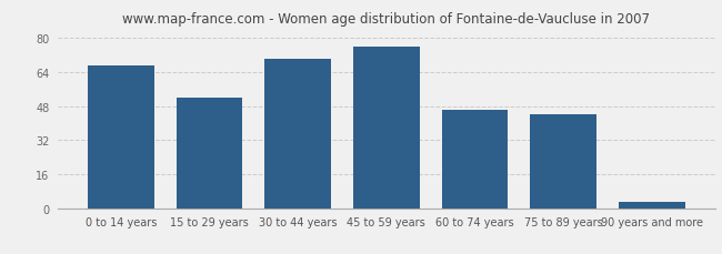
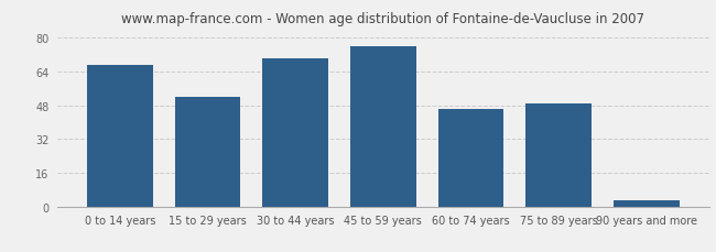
75 to 89 years: 44 -> 49
